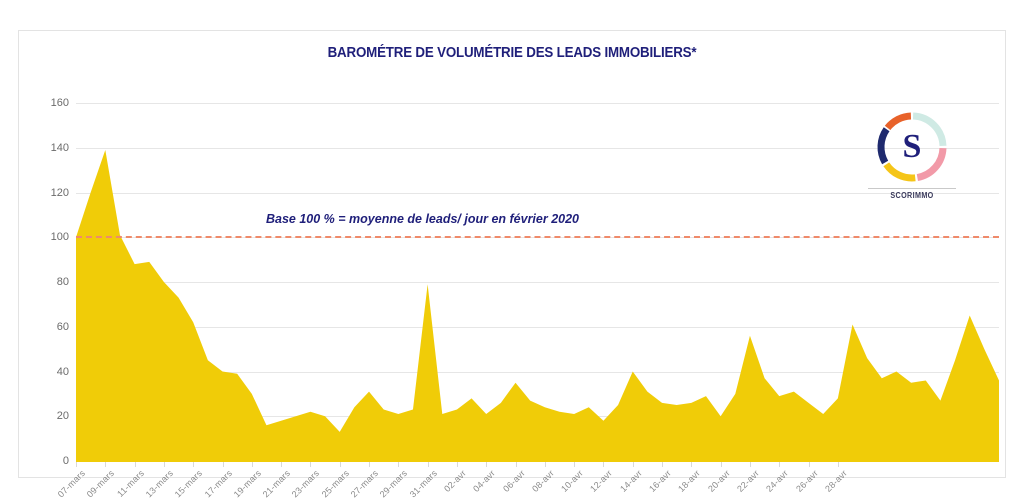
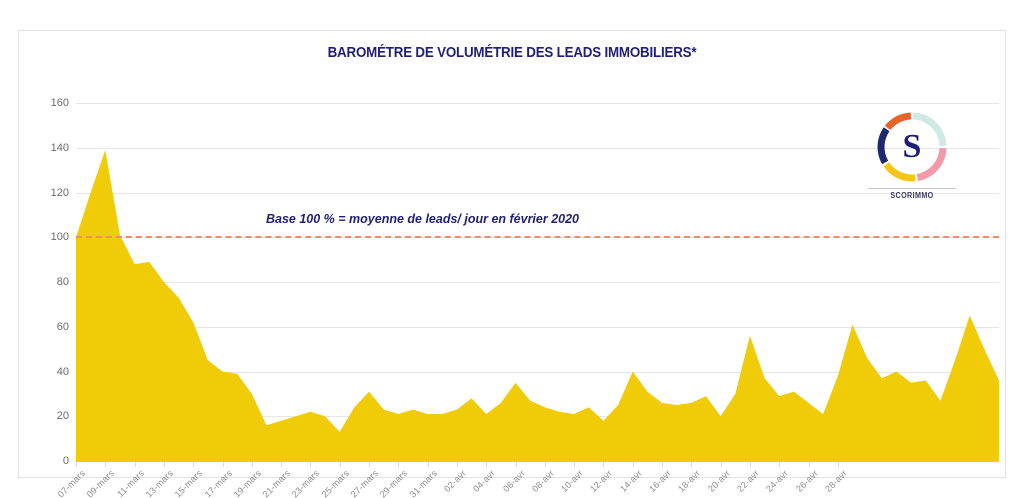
31-mars: 79 -> 21
28-avr: 28 -> 38
